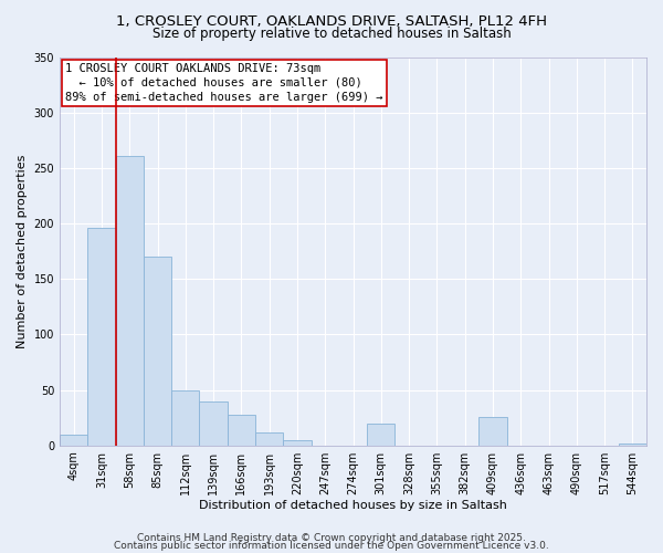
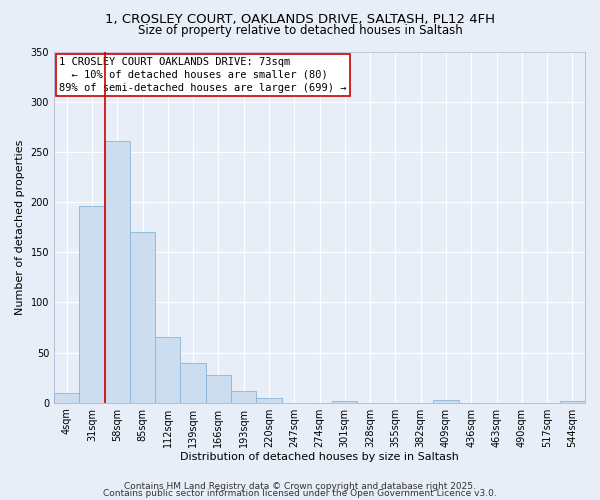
112sqm: 50 -> 65
301sqm: 20 -> 2
409sqm: 26 -> 3
